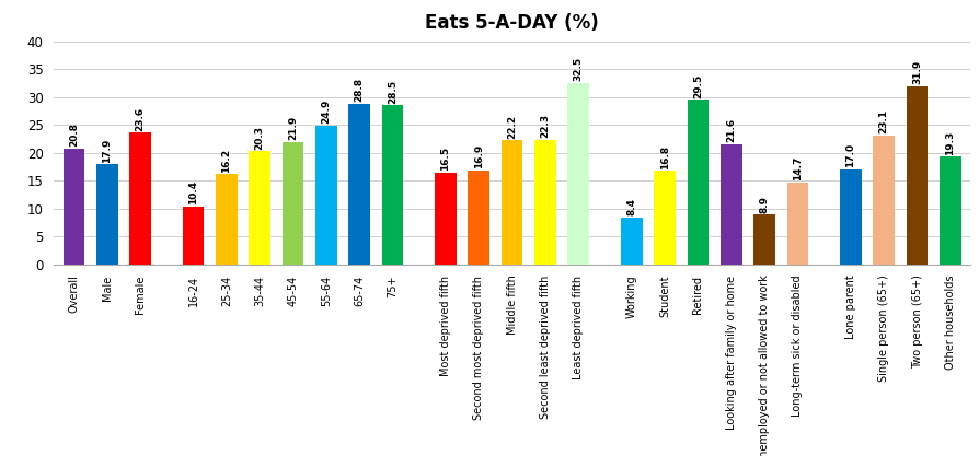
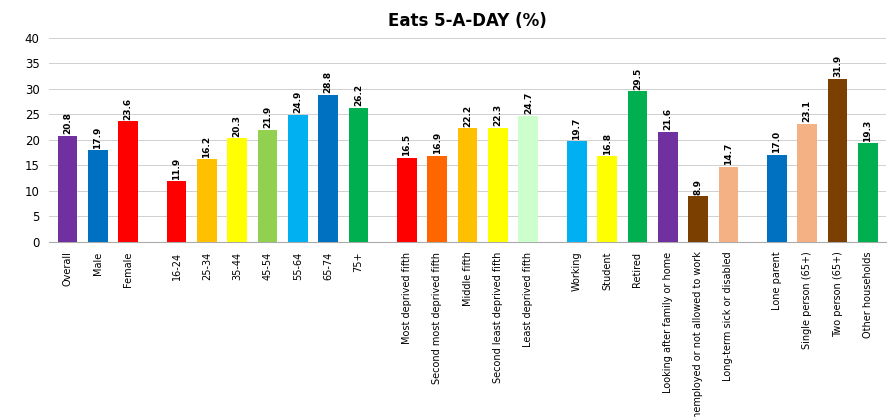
16-24: 10.4 -> 11.9
75+: 28.5 -> 26.2
Least deprived fifth: 32.5 -> 24.7
Working: 8.4 -> 19.7
